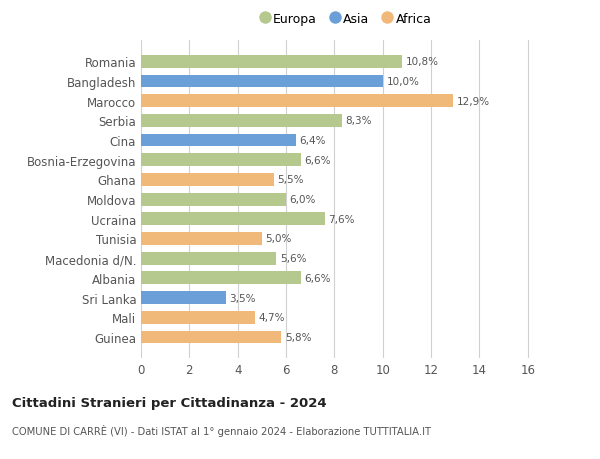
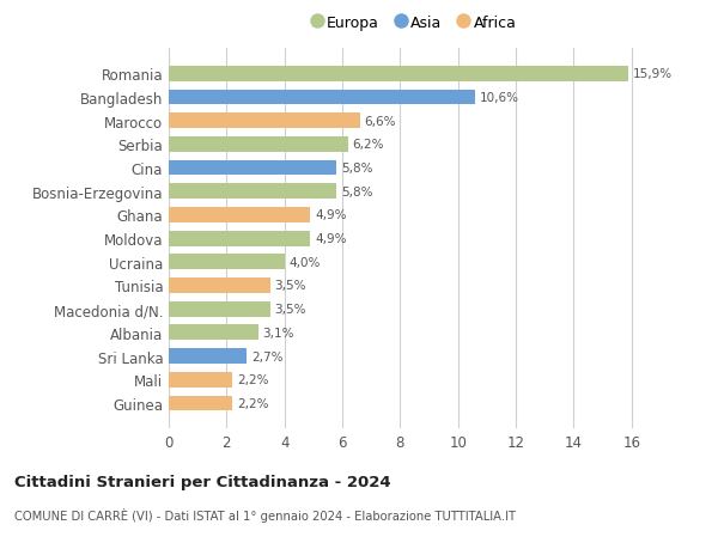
Romania: 10,8% -> 15,9%
Bangladesh: 10,0% -> 10,6%
Marocco: 12,9% -> 6,6%
Serbia: 8,3% -> 6,2%
Cina: 6,4% -> 5,8%
Bosnia-Erzegovina: 6,6% -> 5,8%
Ghana: 5,5% -> 4,9%
Moldova: 6,0% -> 4,9%
Ucraina: 7,6% -> 4,0%
Tunisia: 5,0% -> 3,5%
Macedonia d/N.: 5,6% -> 3,5%
Albania: 6,6% -> 3,1%
Sri Lanka: 3,5% -> 2,7%
Mali: 4,7% -> 2,2%
Guinea: 5,8% -> 2,2%
